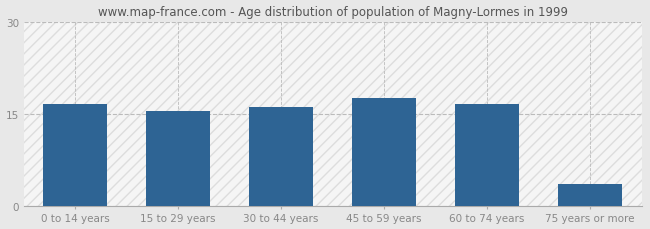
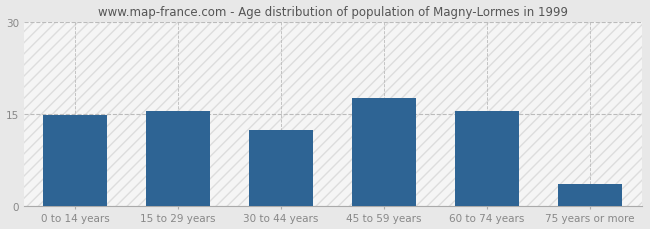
0 to 14 years: 16.5 -> 14.8
30 to 44 years: 16.1 -> 12.4
60 to 74 years: 16.5 -> 15.4
